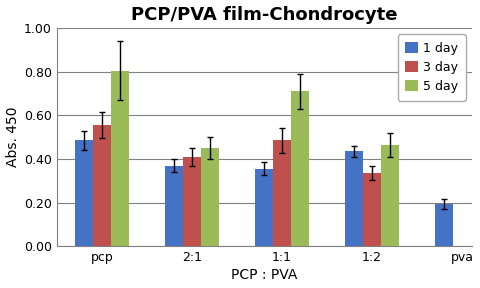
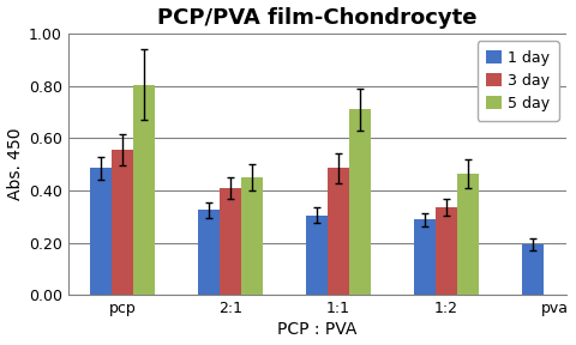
1 day/2:1: 0.370 -> 0.325
1 day/1:1: 0.355 -> 0.305
1 day/1:2: 0.435 -> 0.290
